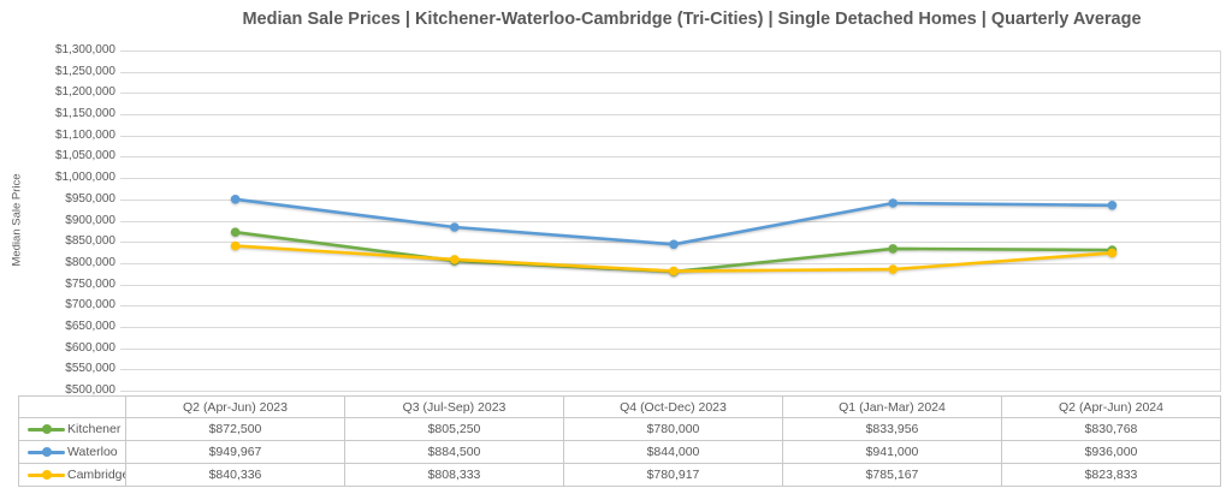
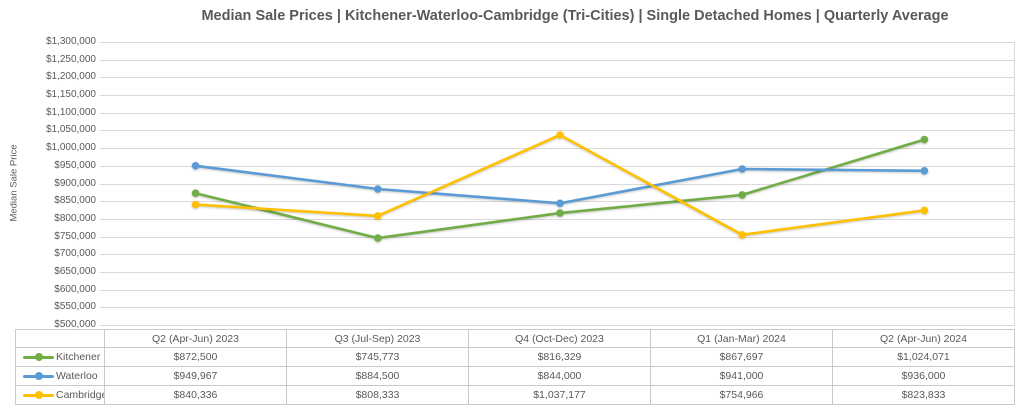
Kitchener/Q3 (Jul-Sep) 2023: $805,250 -> $745,773
Kitchener/Q4 (Oct-Dec) 2023: $780,000 -> $816,329
Cambridge/Q4 (Oct-Dec) 2023: $780,917 -> $1,037,177
Kitchener/Q1 (Jan-Mar) 2024: $833,956 -> $867,697
Cambridge/Q1 (Jan-Mar) 2024: $785,167 -> $754,966
Kitchener/Q2 (Apr-Jun) 2024: $830,768 -> $1,024,071
